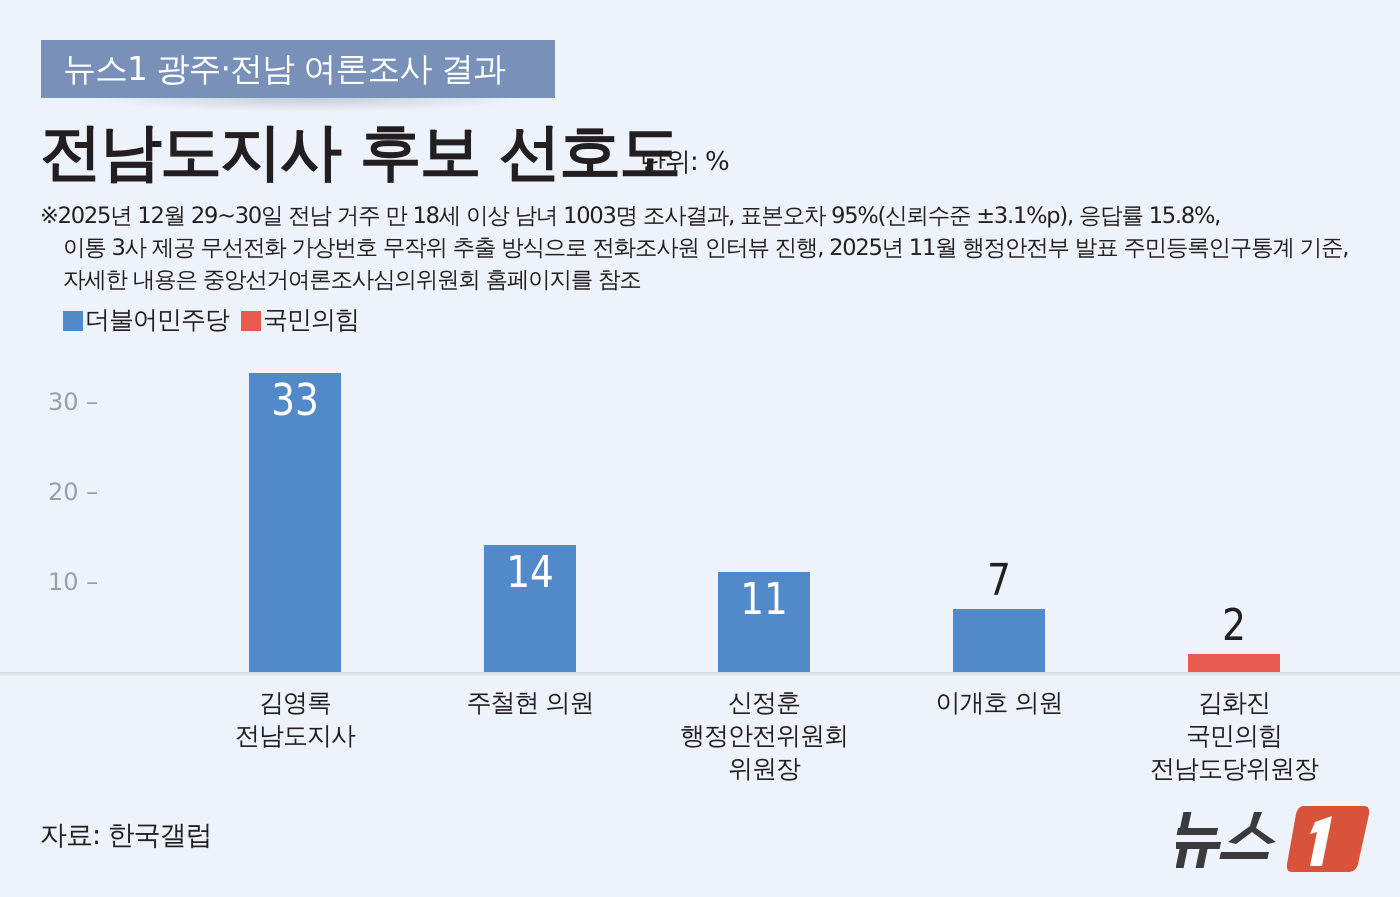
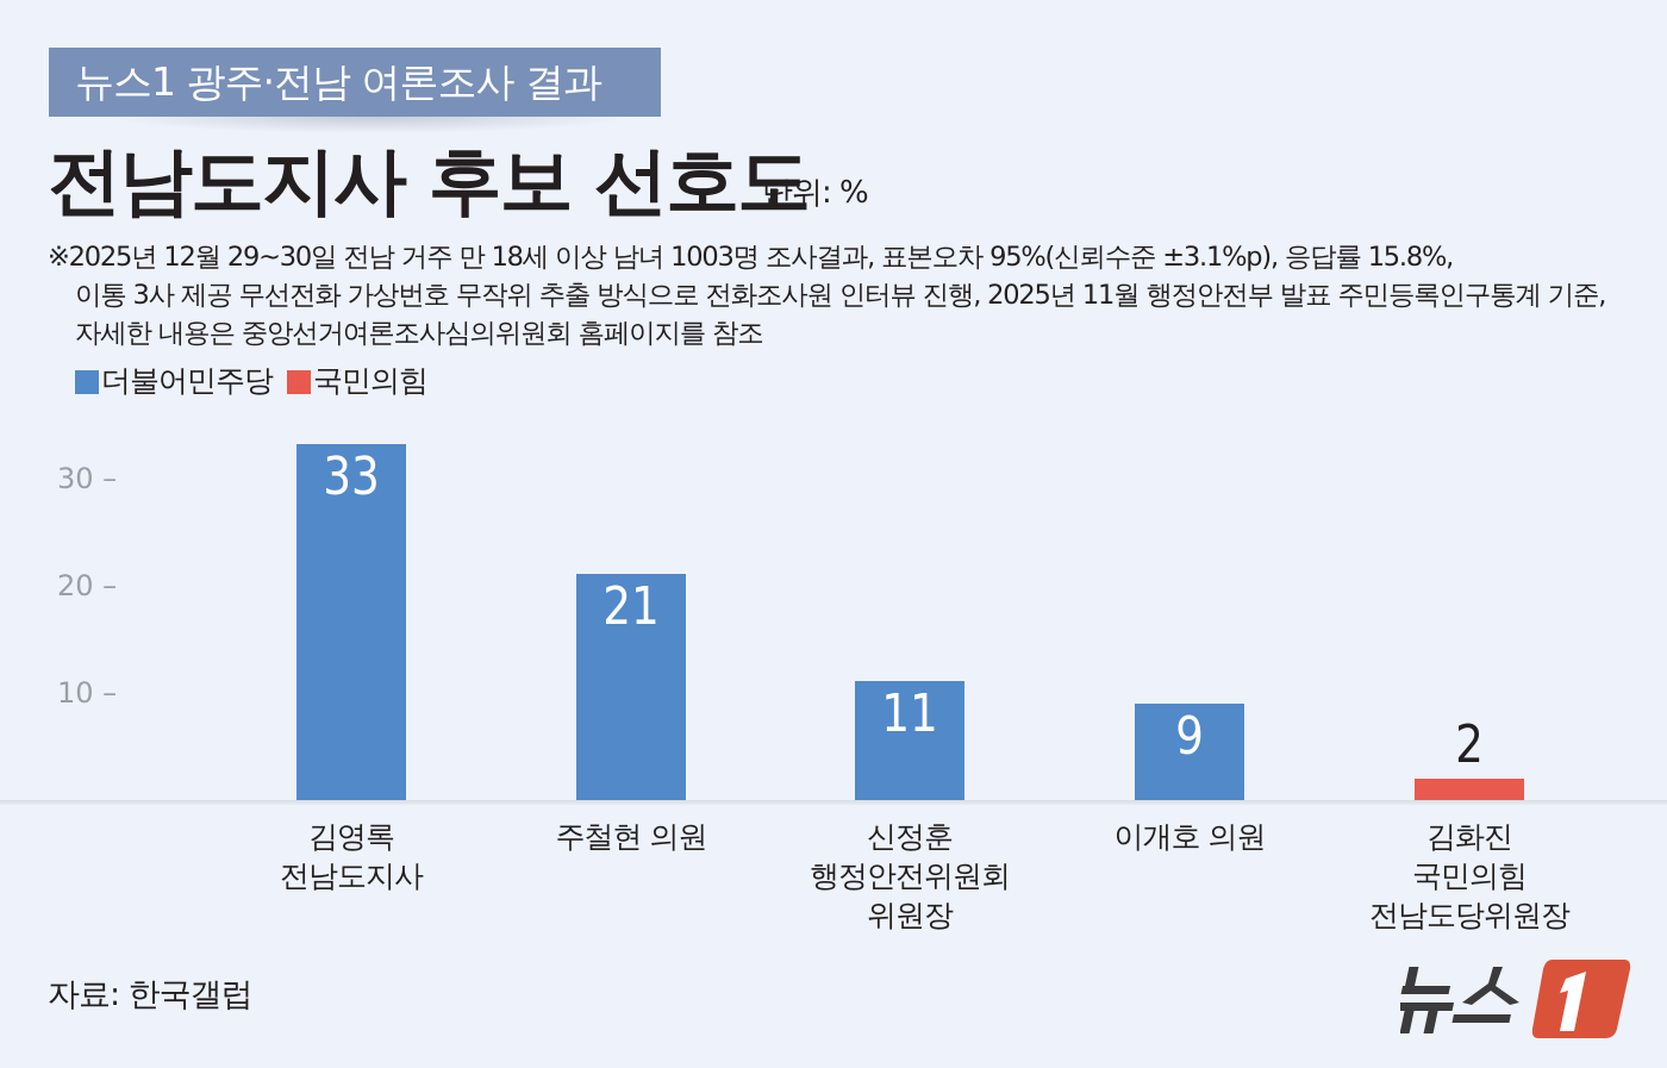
주철현 의원: 14 -> 21
이개호 의원: 7 -> 9
